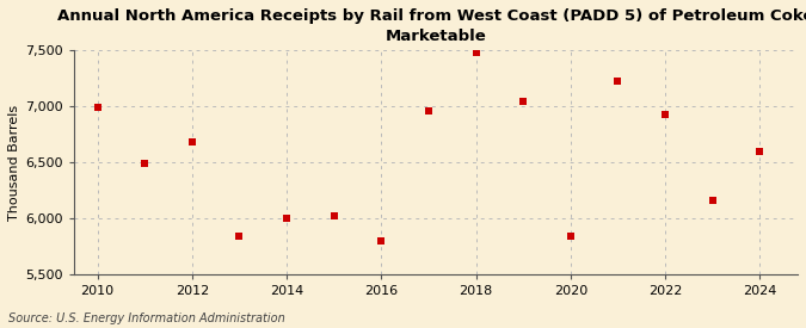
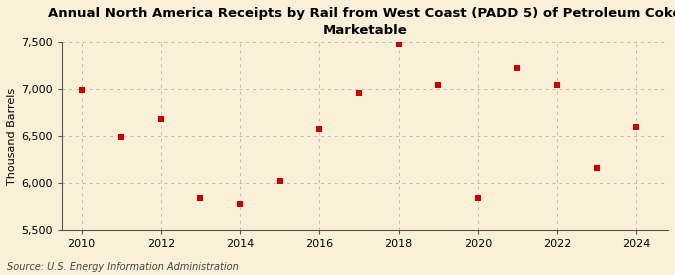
2014: 6,000 -> 5,780
2016: 5,800 -> 6,580
2022: 6,930 -> 7,040
